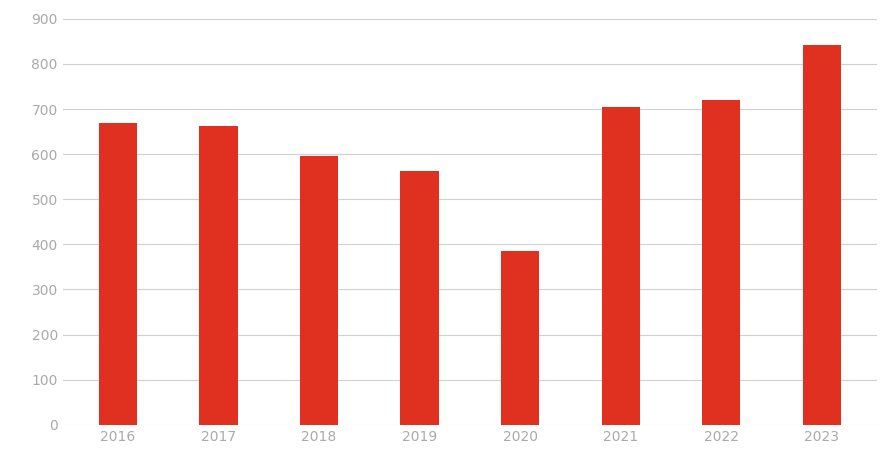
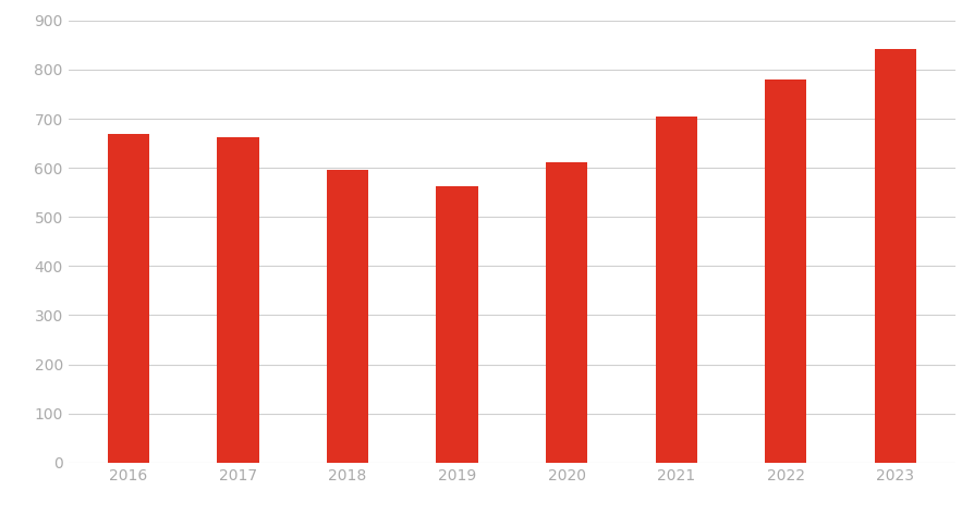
2020: 385 -> 612
2022: 720 -> 779
